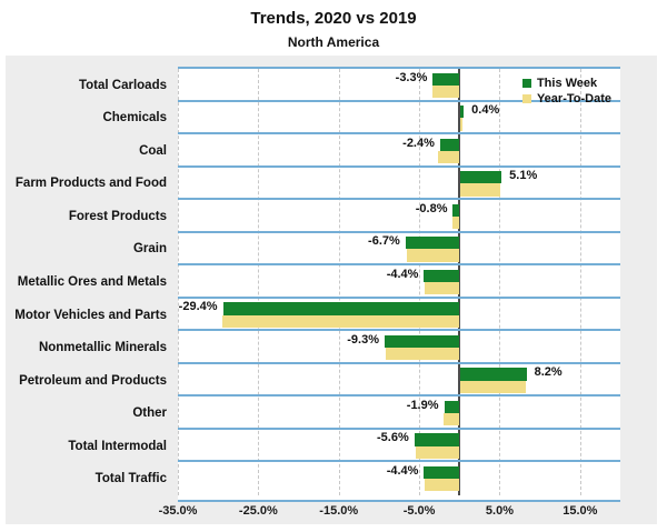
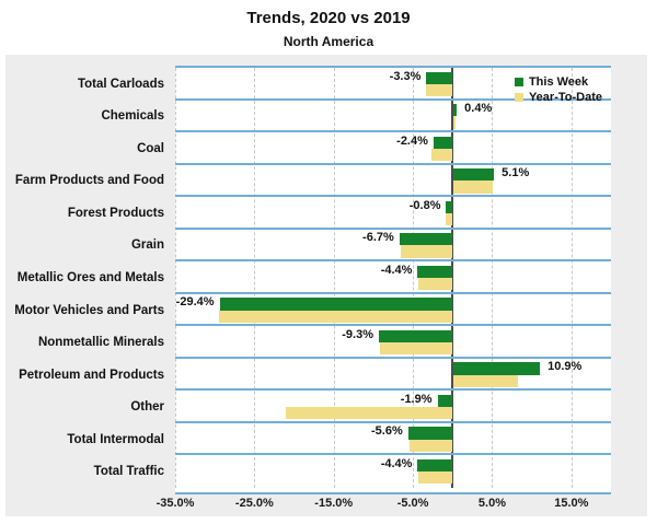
This Week/Petroleum and Products: 8.2% -> 10.9%
Year-To-Date/Other: -2% -> -21%
